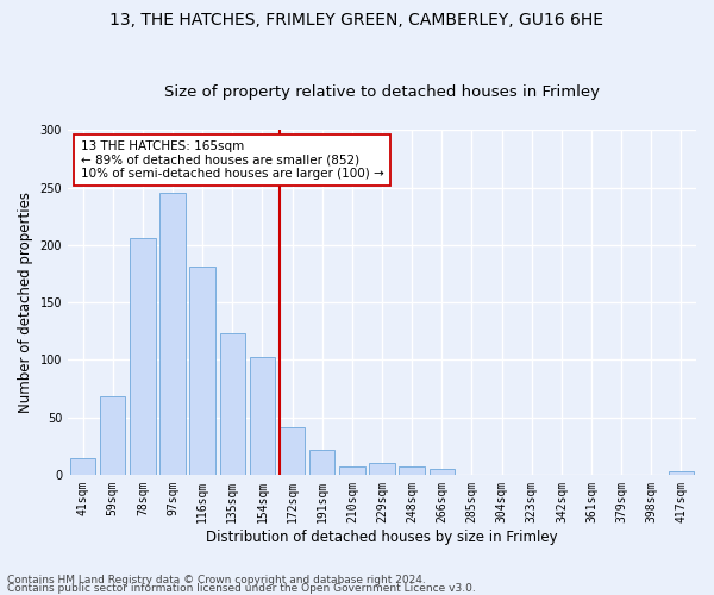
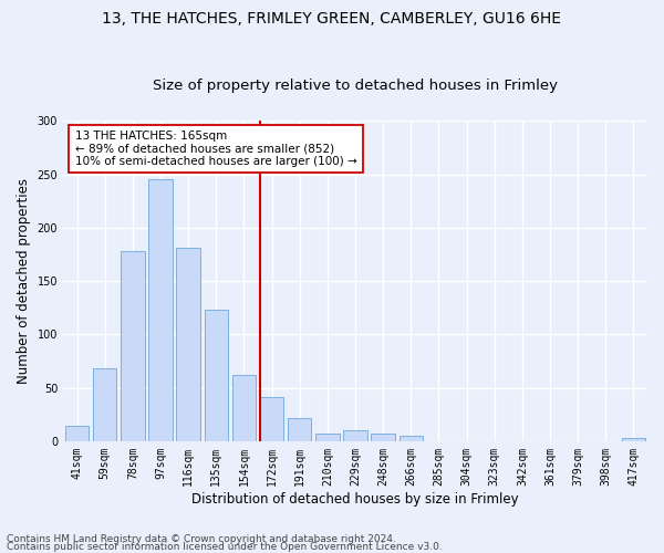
78sqm: 206 -> 178
154sqm: 102 -> 62
